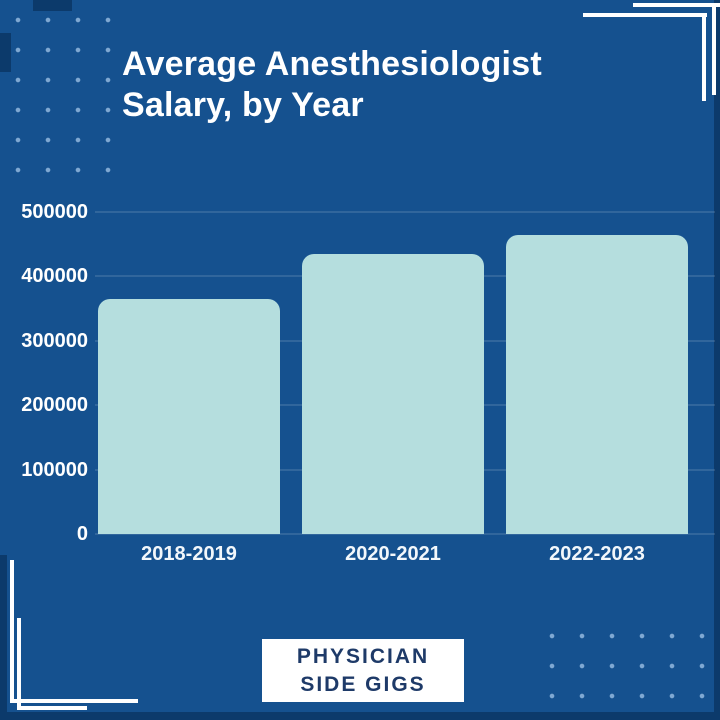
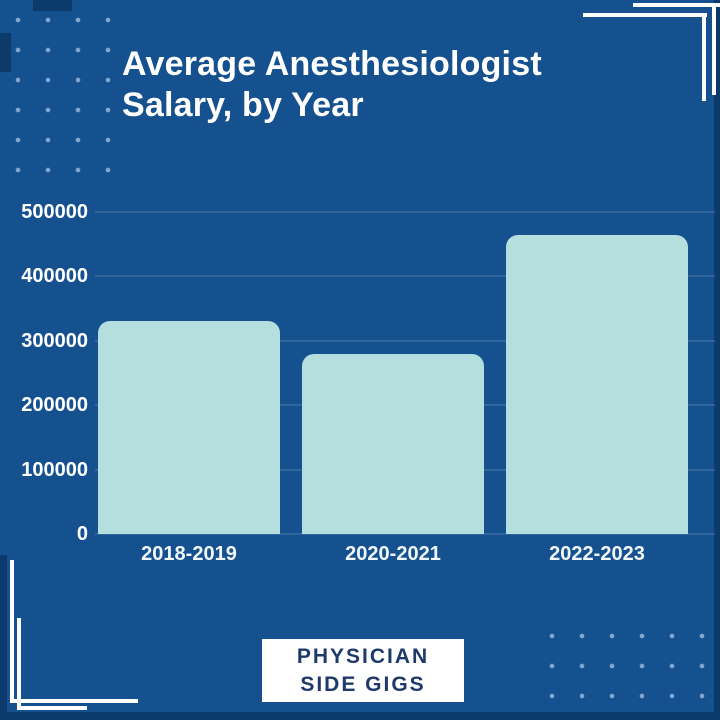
2018-2019: 360000 -> 330000
2020-2021: 440000 -> 280000
